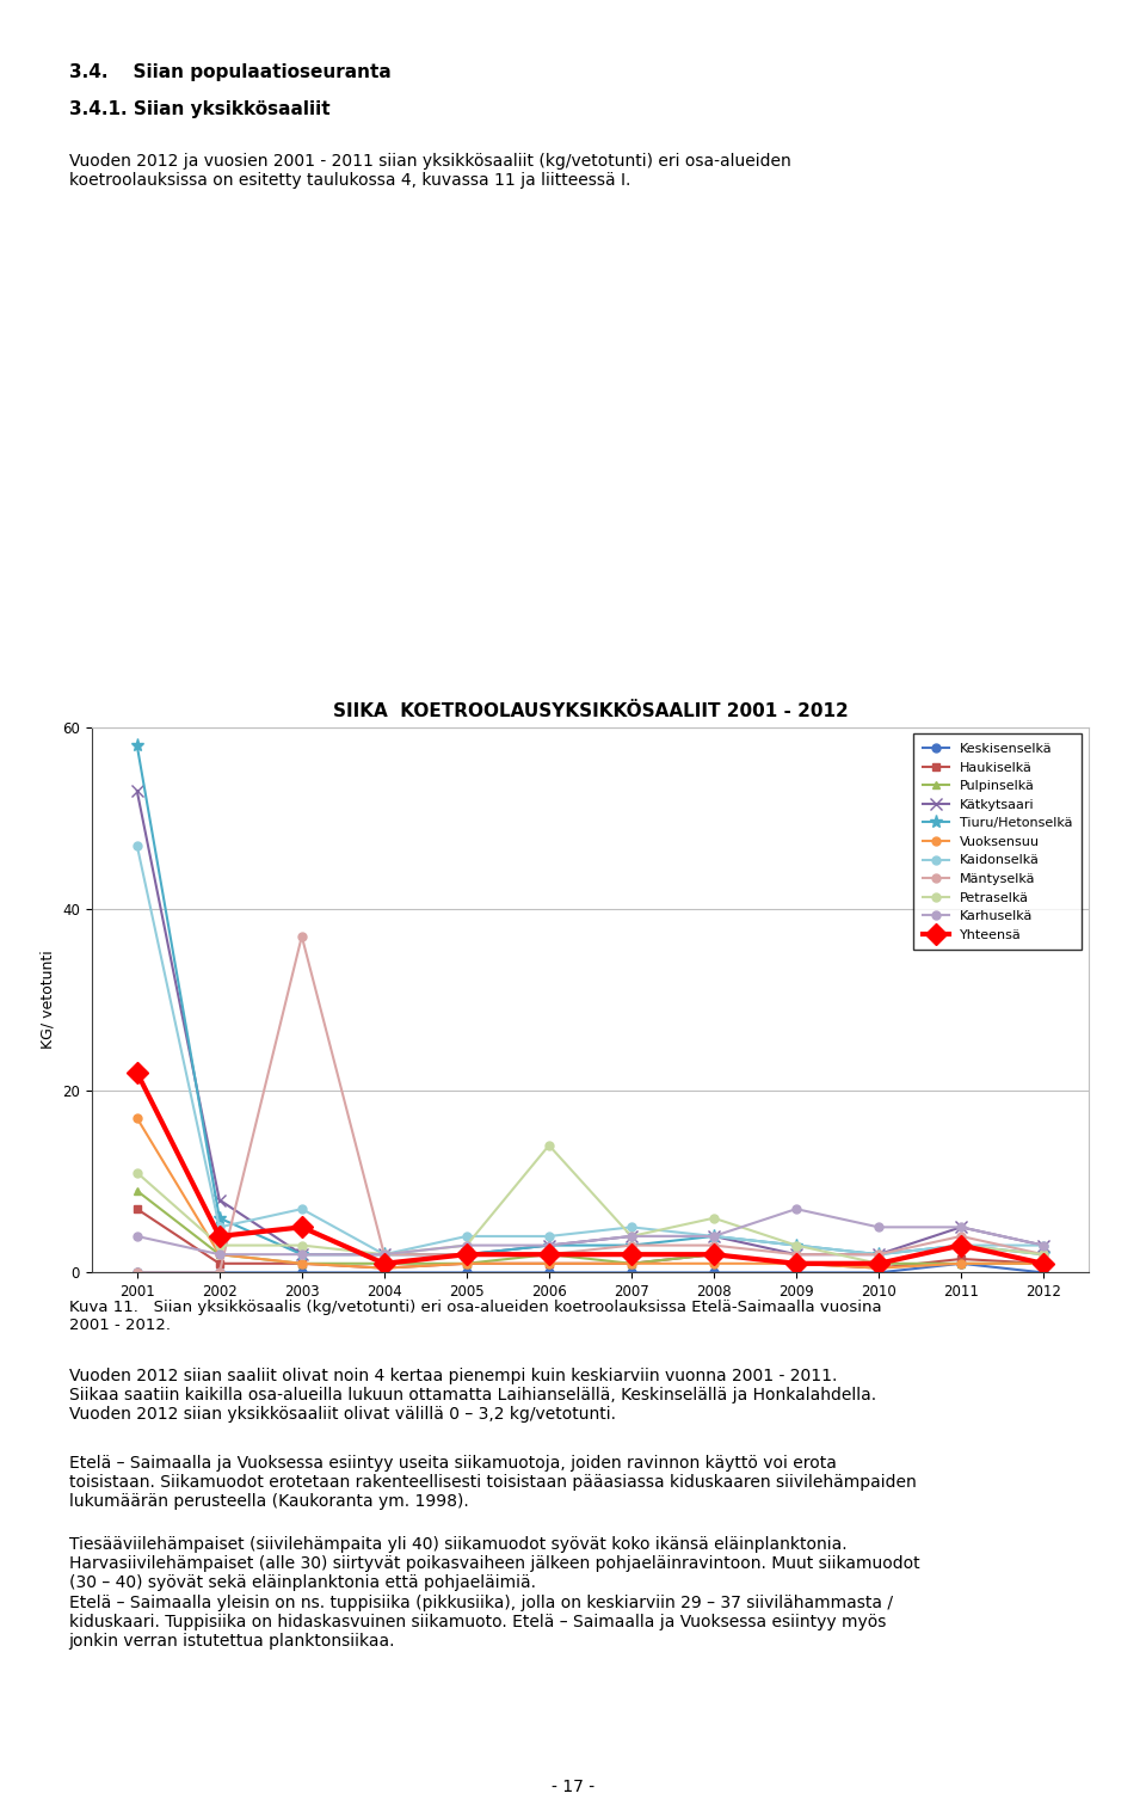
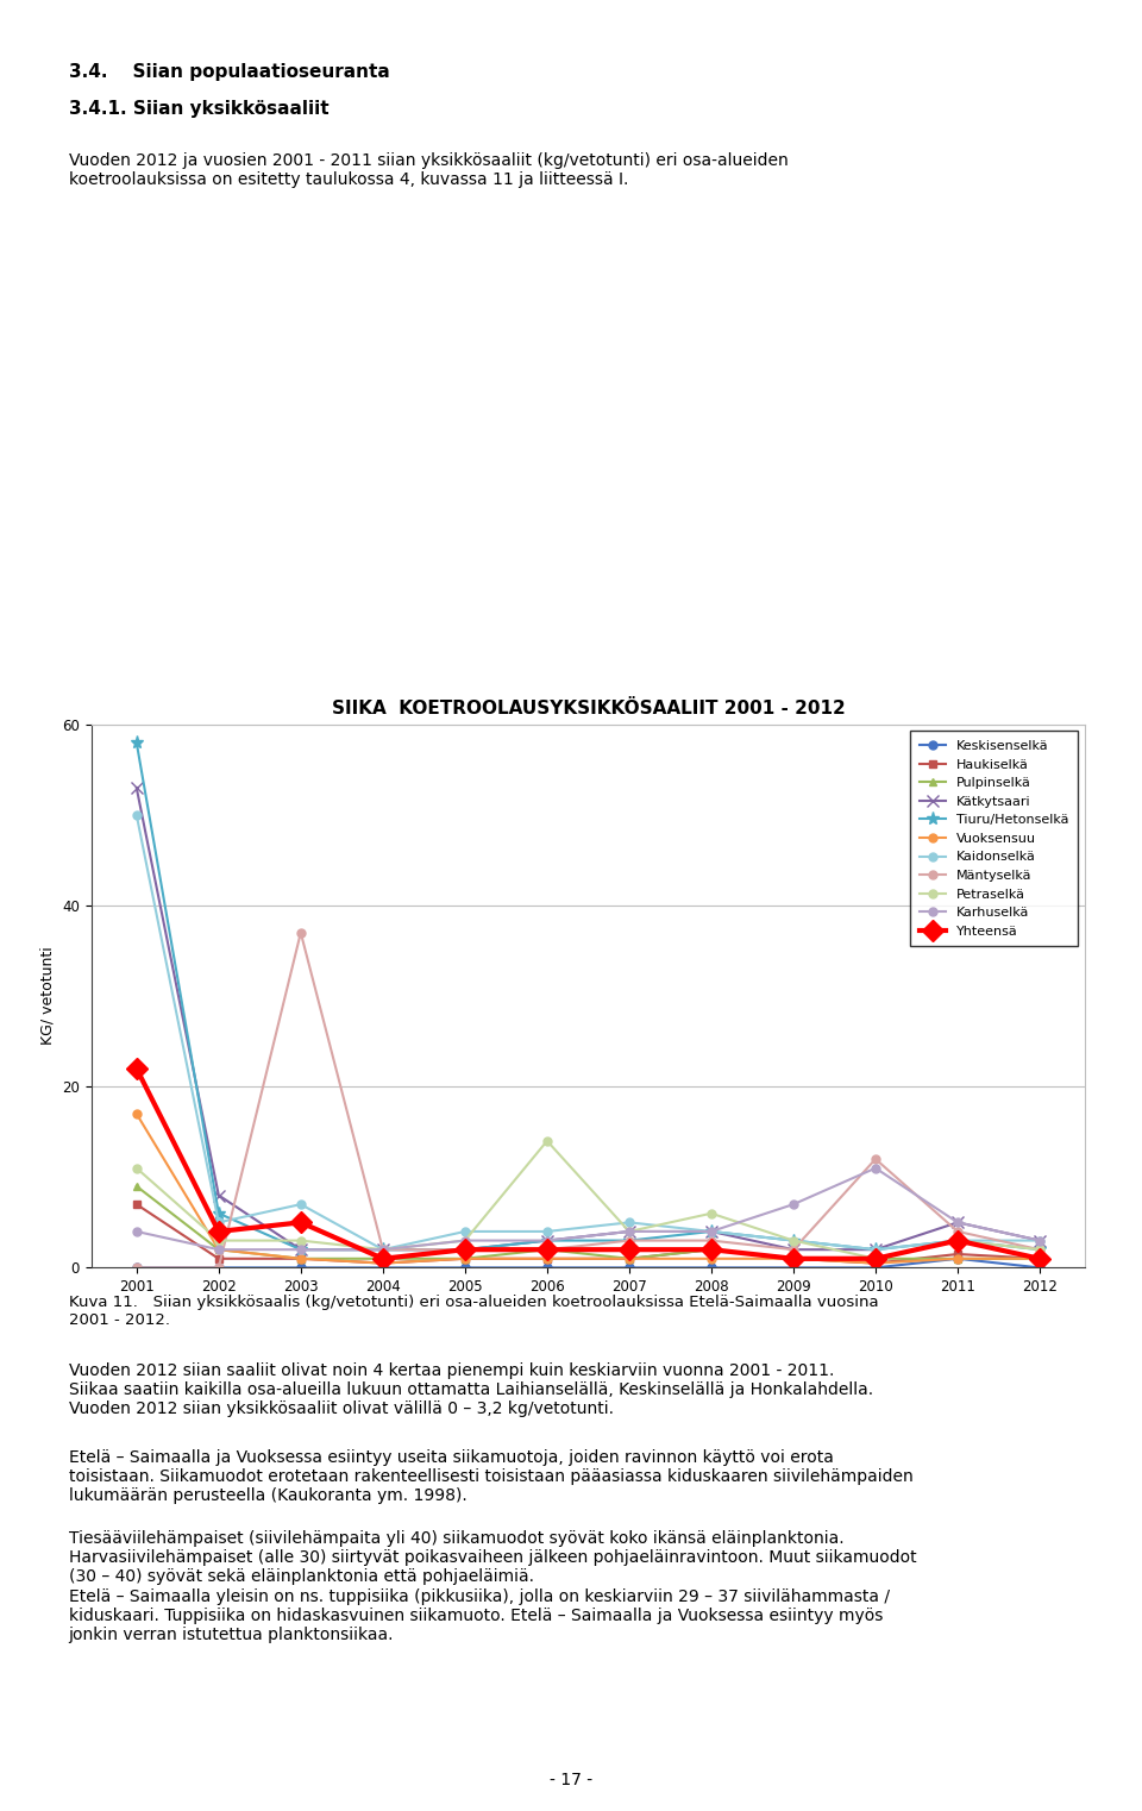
Kaidonselkä/2001: 47 -> 50
Mäntyselkä/2010: 2 -> 12
Karhuselkä/2010: 5 -> 11
